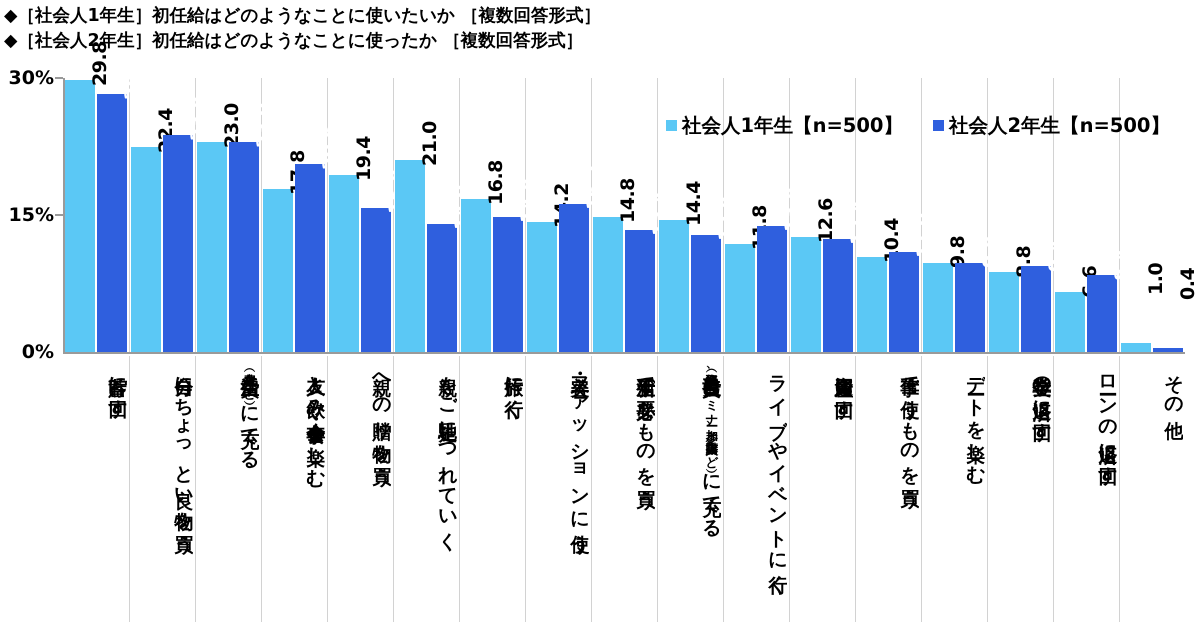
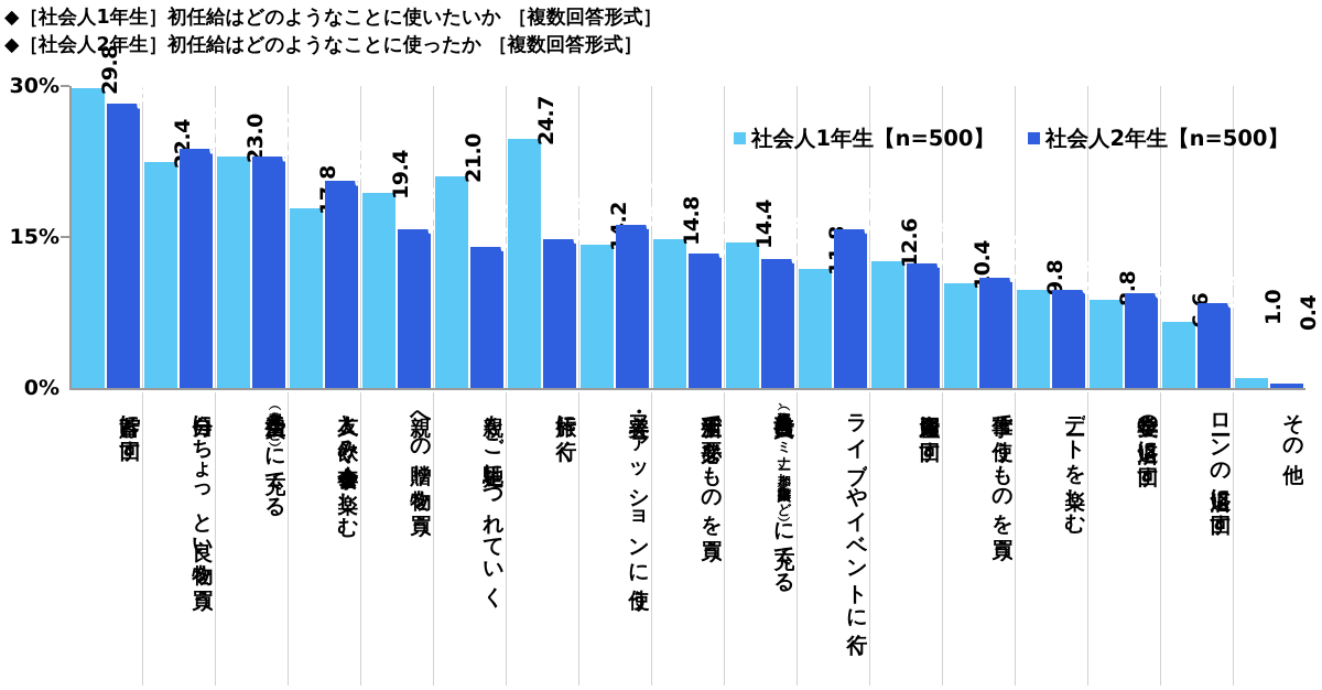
社会人1年生【n=500】/旅行に行く: 16.8 -> 24.7
社会人2年生【n=500】/ライブやイベントに行く: 13.8 -> 15.8
